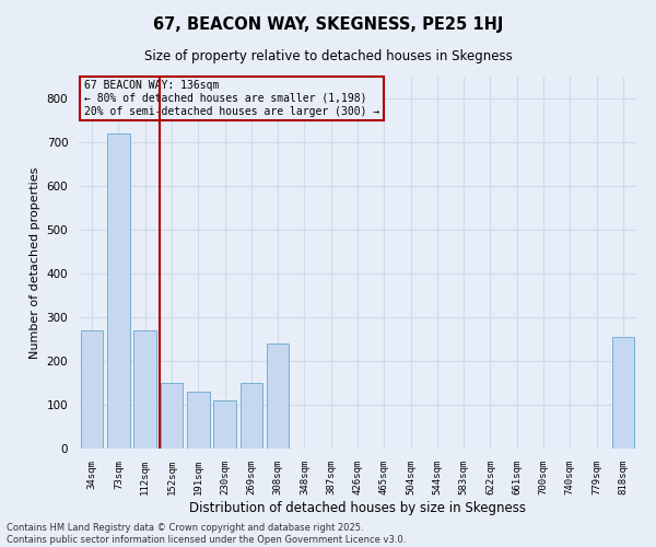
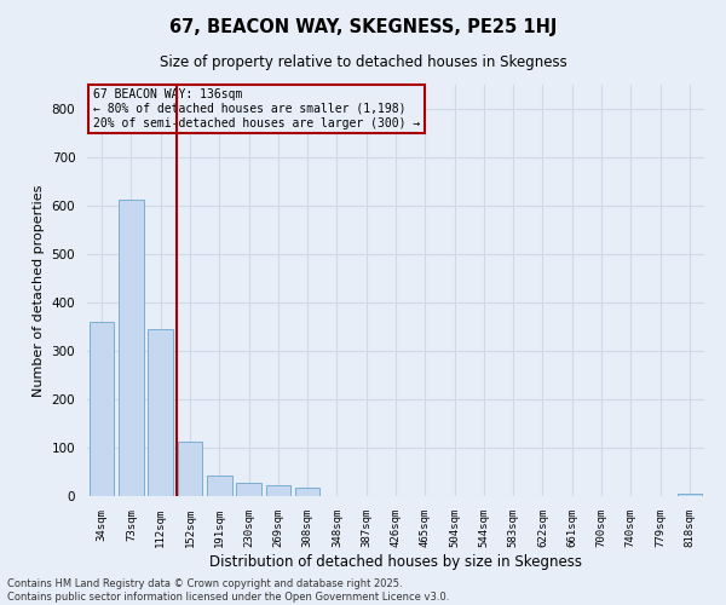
34sqm: 270 -> 360
73sqm: 720 -> 613
112sqm: 270 -> 346
152sqm: 150 -> 113
191sqm: 130 -> 42
230sqm: 110 -> 27
269sqm: 150 -> 22
308sqm: 240 -> 17
818sqm: 255 -> 6
